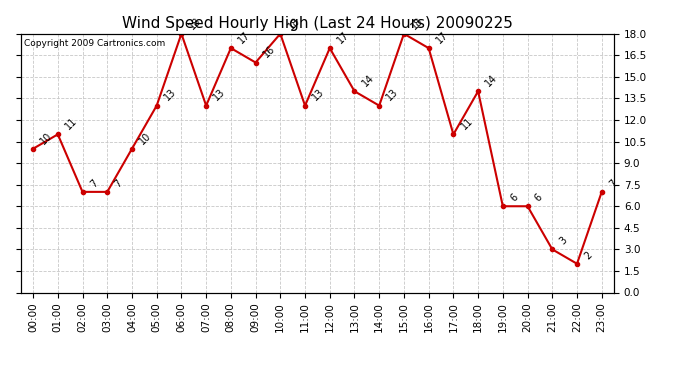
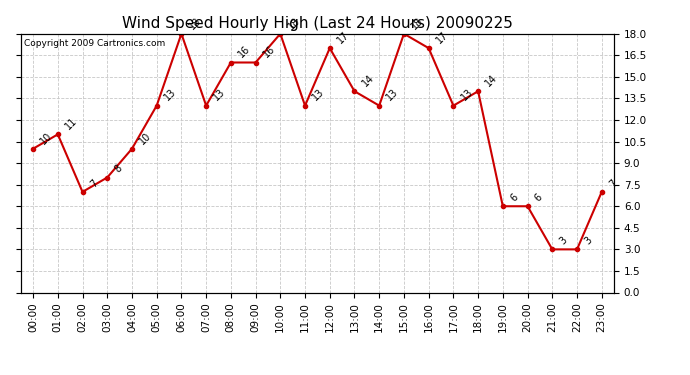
03:00: 7 -> 8
08:00: 17 -> 16
17:00: 11 -> 13
22:00: 2 -> 3
